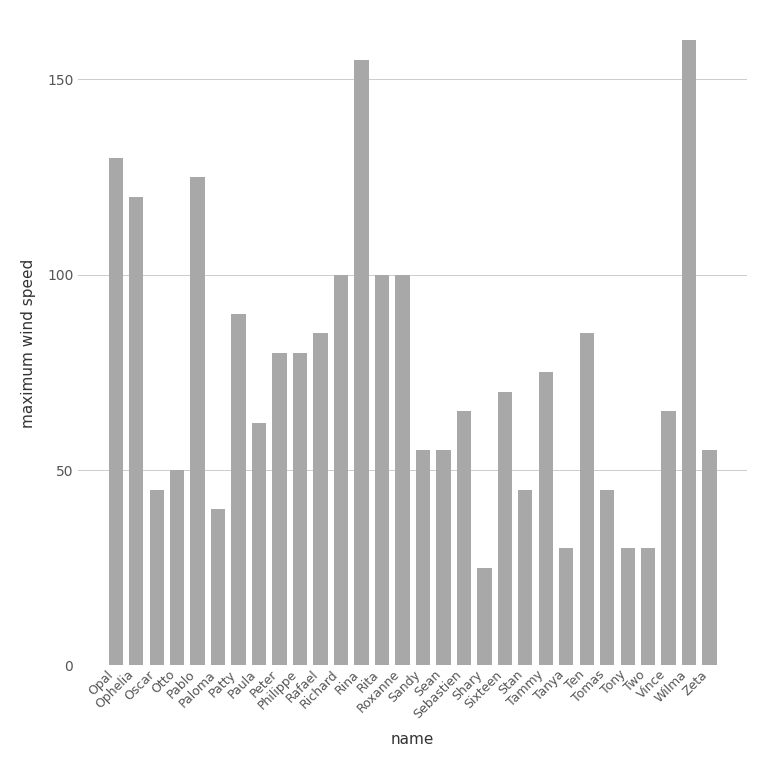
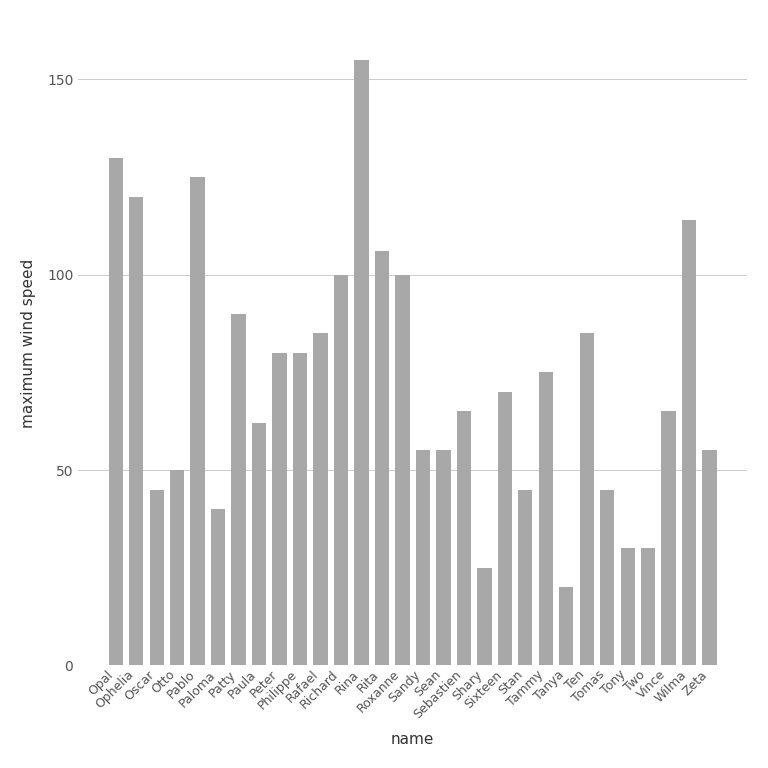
Rita: 100 -> 106
Tanya: 30 -> 20
Wilma: 160 -> 114
